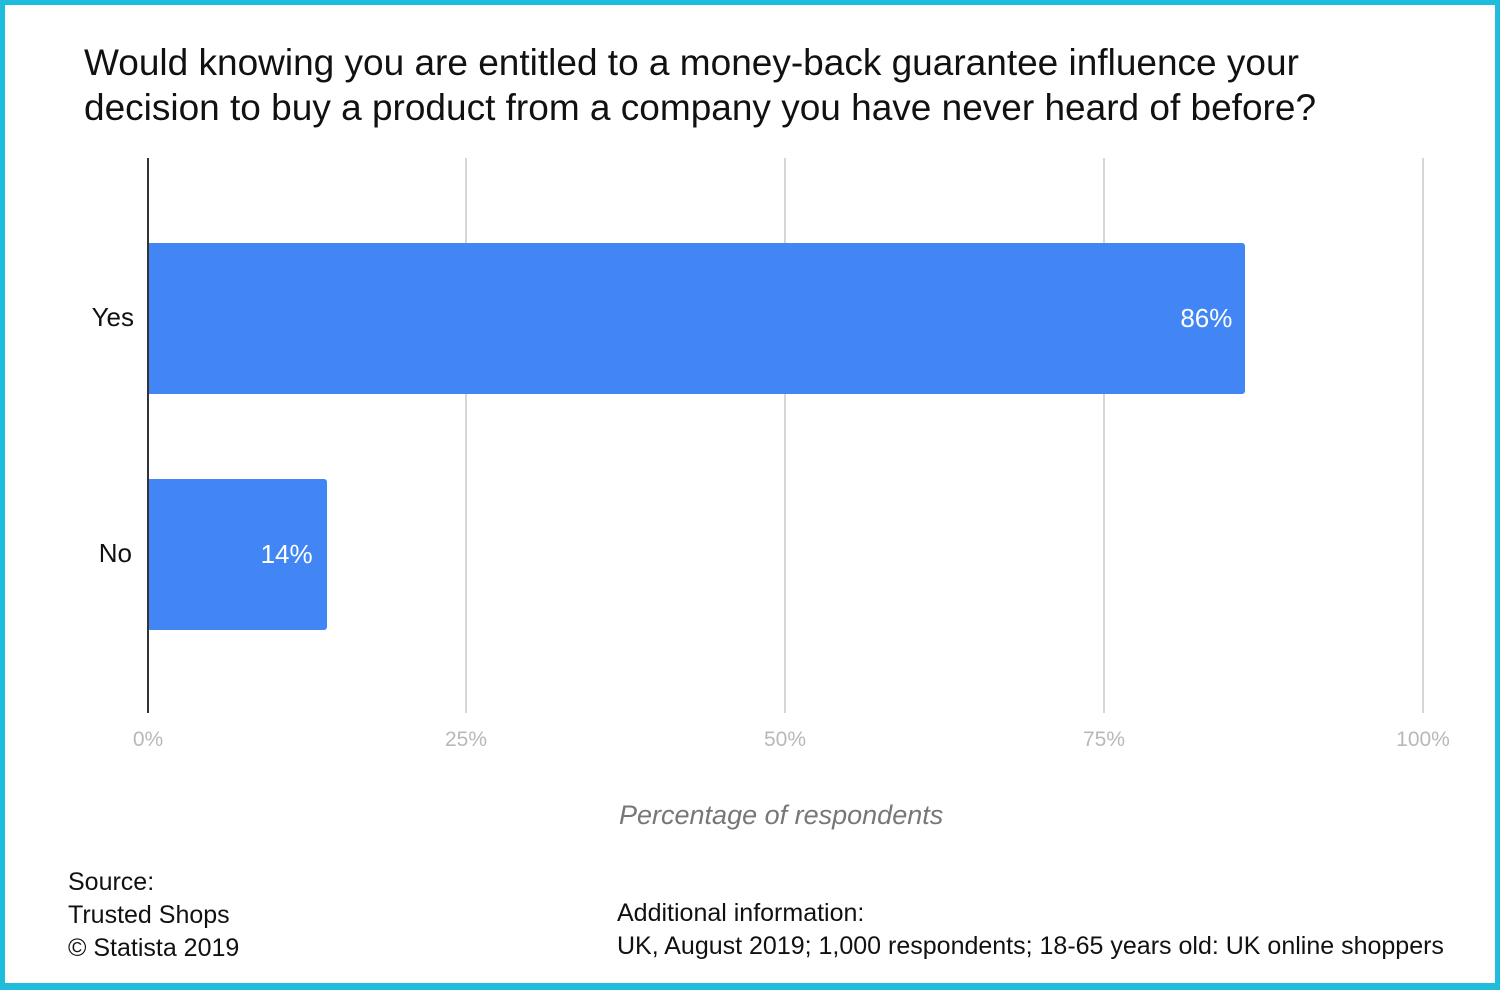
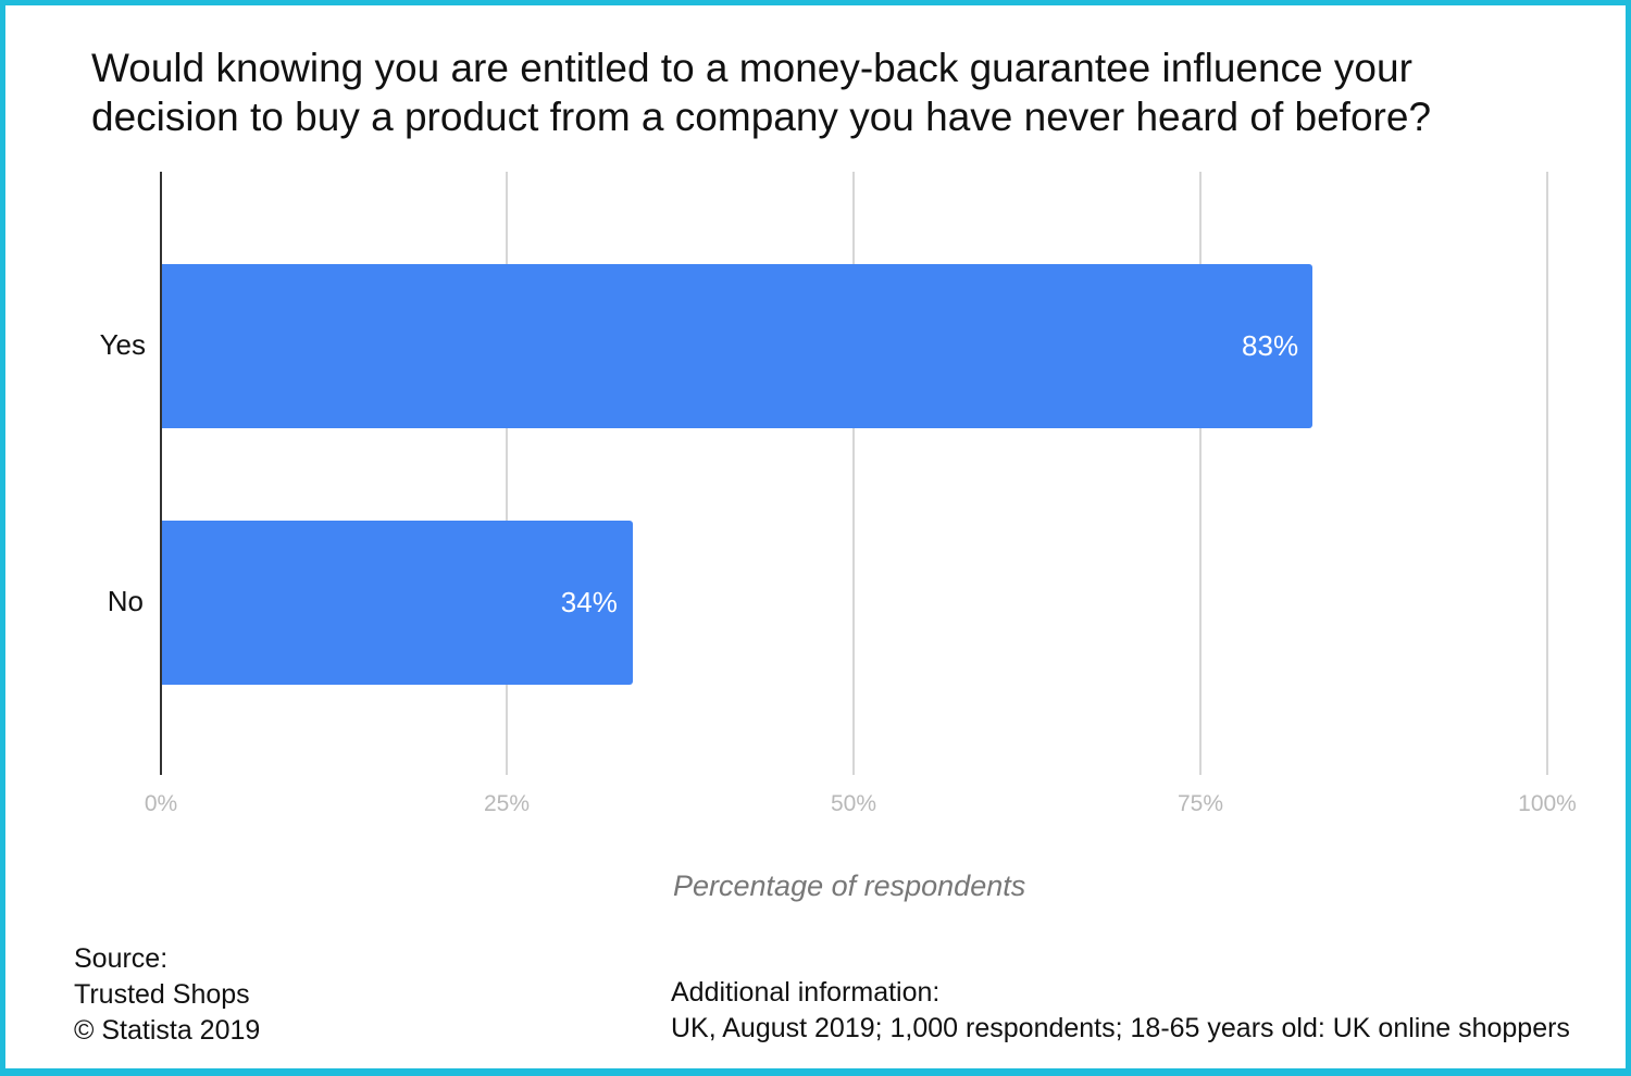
Yes: 86% -> 83%
No: 14% -> 34%
